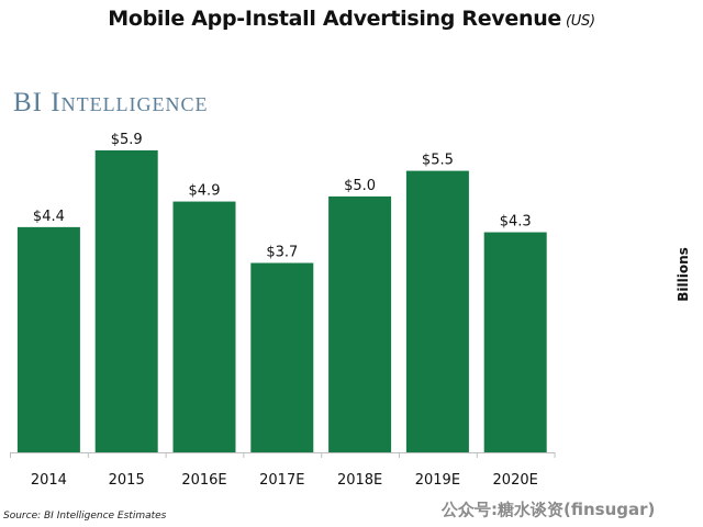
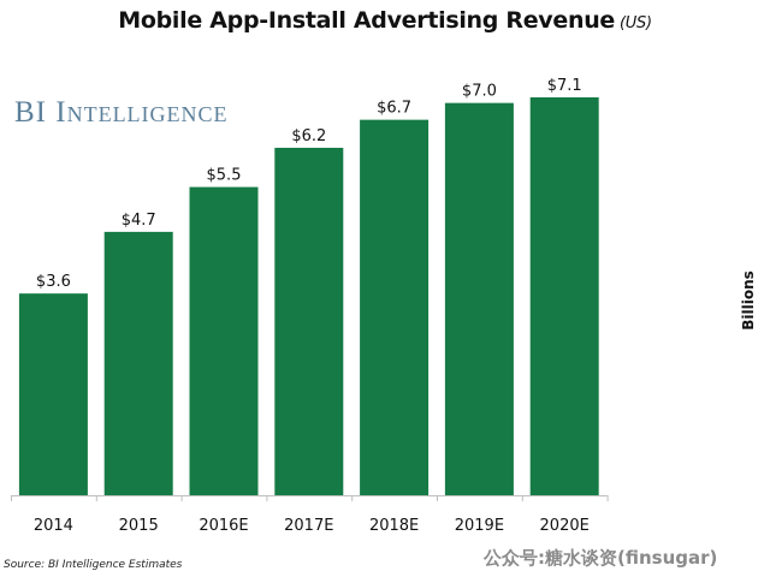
2014: $4.4 -> $3.6
2015: $5.9 -> $4.7
2016E: $4.9 -> $5.5
2017E: $3.7 -> $6.2
2018E: $5.0 -> $6.7
2019E: $5.5 -> $7.0
2020E: $4.3 -> $7.1
